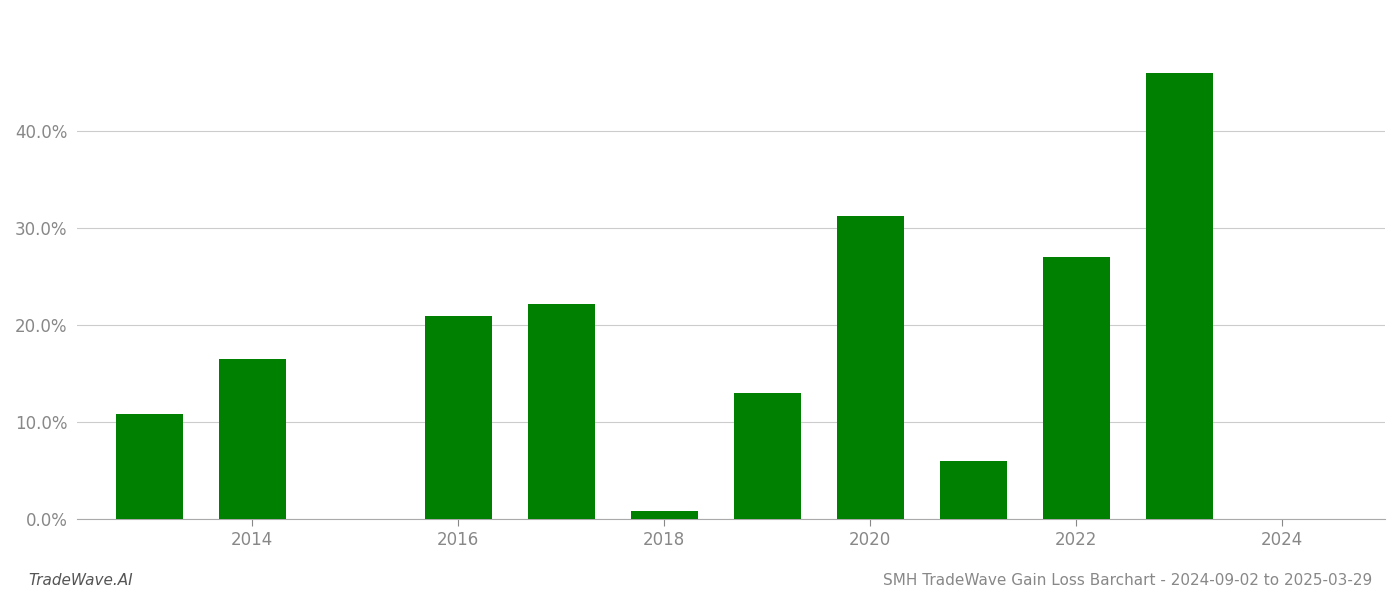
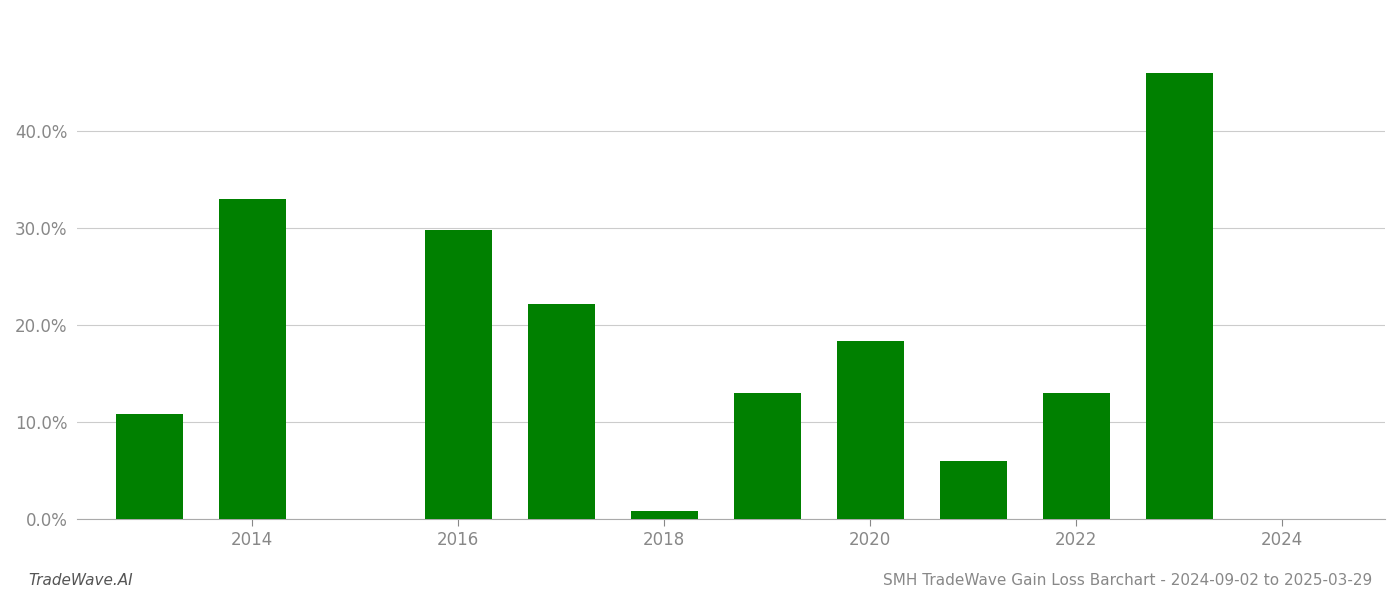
2014: 16.5% -> 33.0%
2016: 21.0% -> 29.8%
2020: 31.3% -> 18.4%
2022: 27.0% -> 13.0%
